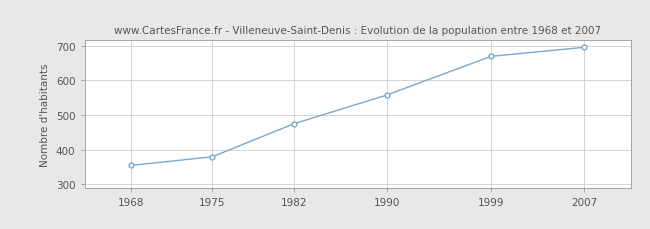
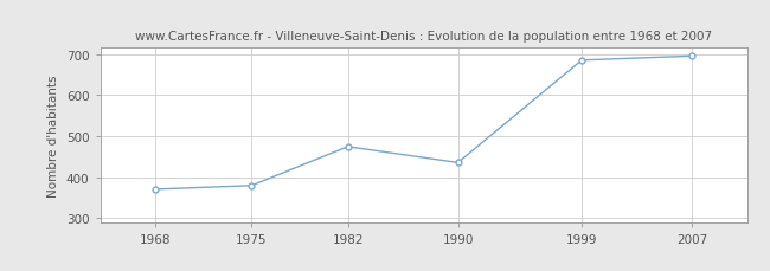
1968: 354 -> 370
1990: 557 -> 435
1999: 669 -> 685
